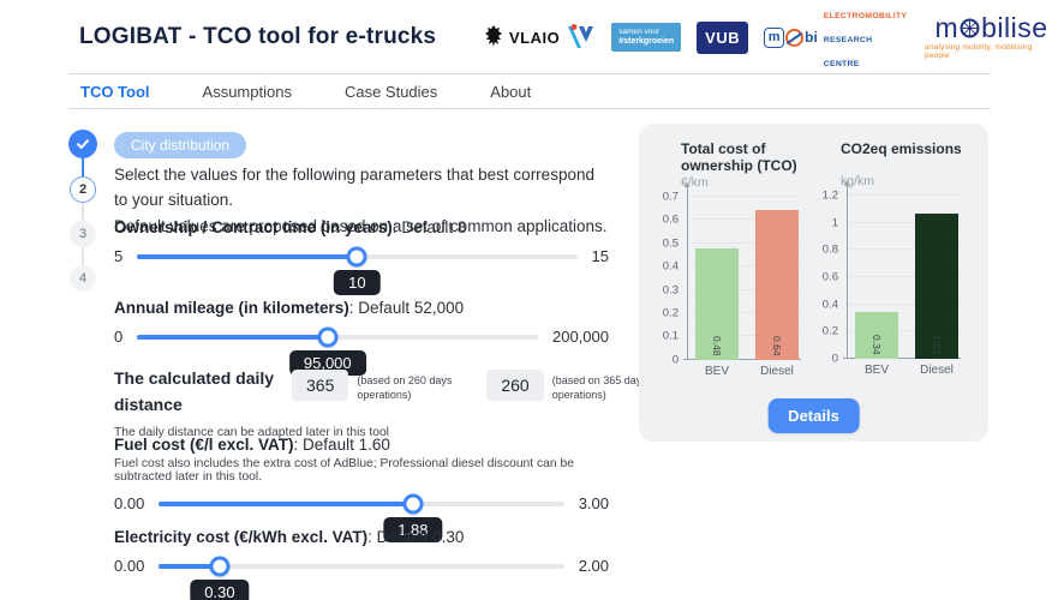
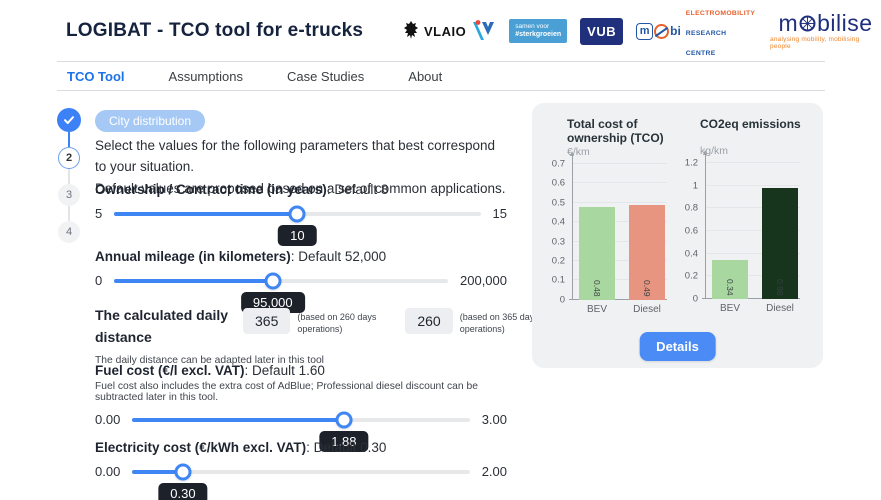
Total cost of ownership (TCO)/Diesel: 0.64 -> 0.49
CO2eq emissions/Diesel: 1.07 -> 0.98
